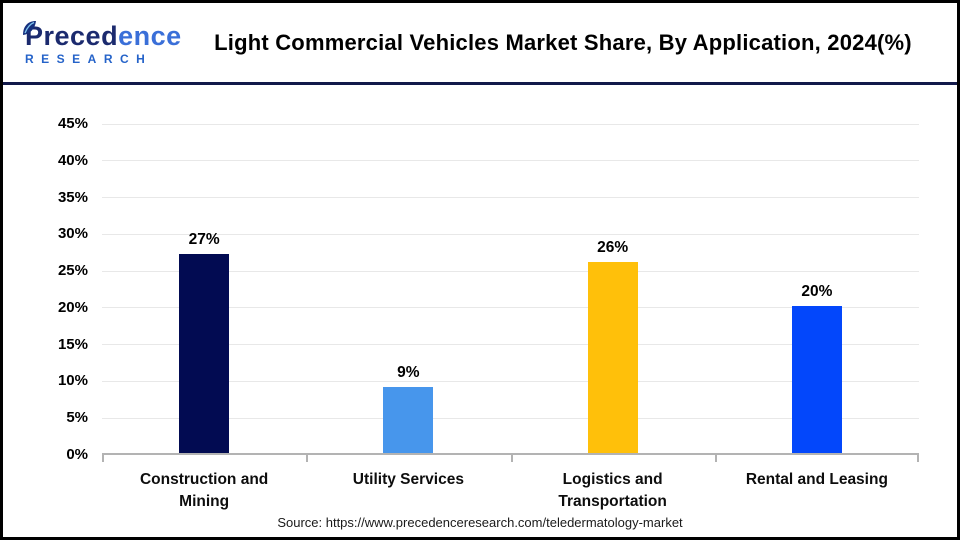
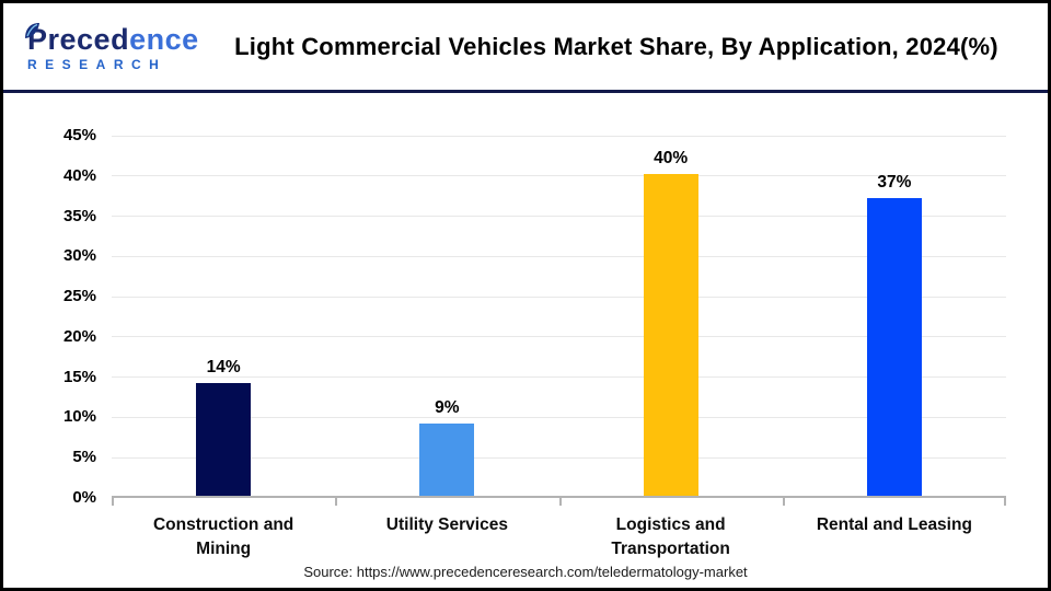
Construction and Mining: 27% -> 14%
Logistics and Transportation: 26% -> 40%
Rental and Leasing: 20% -> 37%
